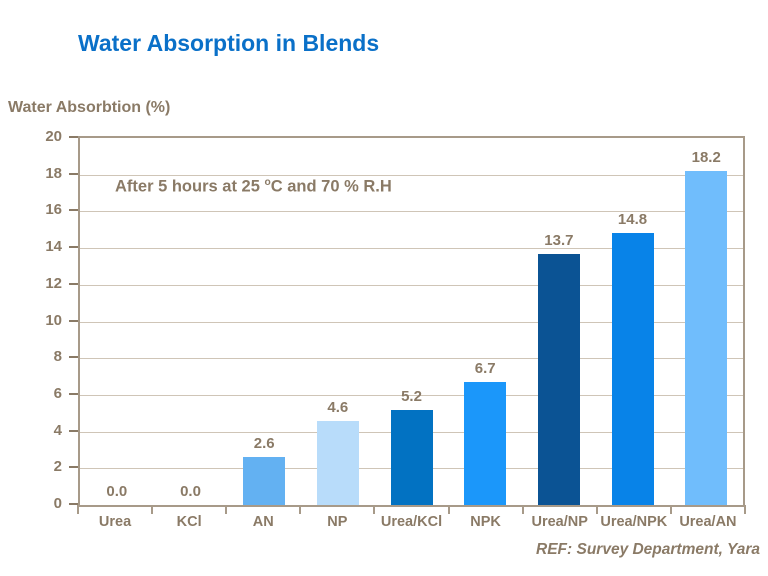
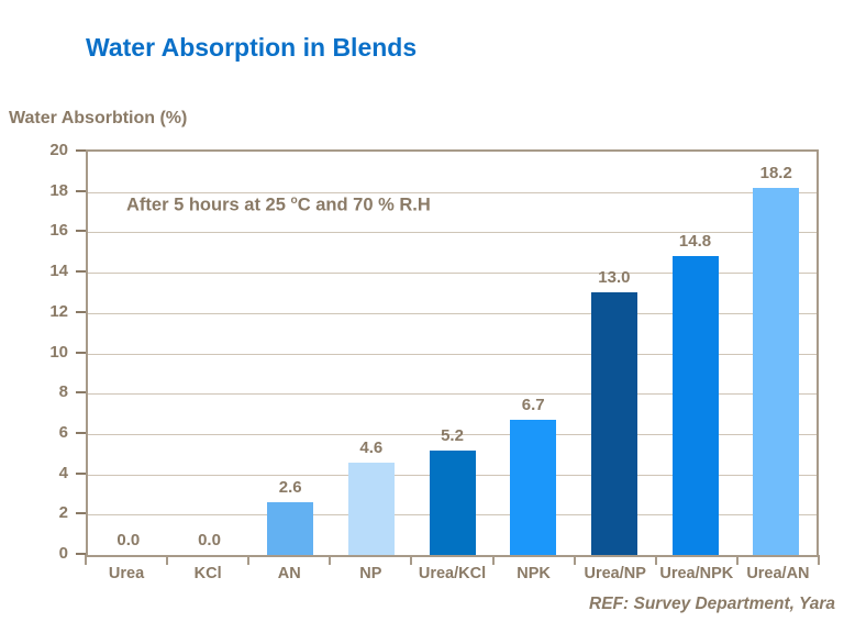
Urea/NP: 13.7 -> 13.0
